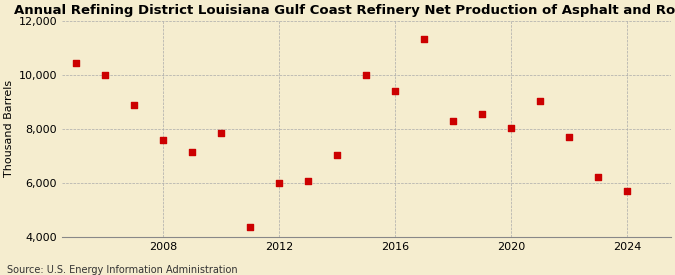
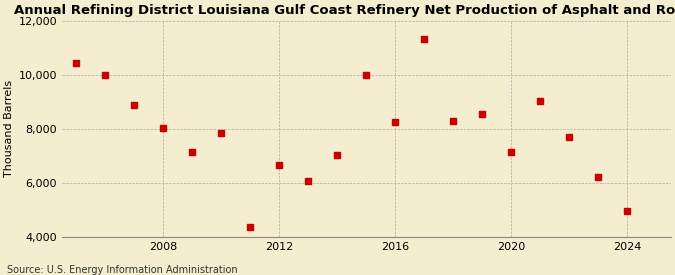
2008: 7,600 -> 8,050
2012: 6,000 -> 6,650
2016: 9,400 -> 8,250
2020: 8,050 -> 7,150
2024: 5,700 -> 4,950
